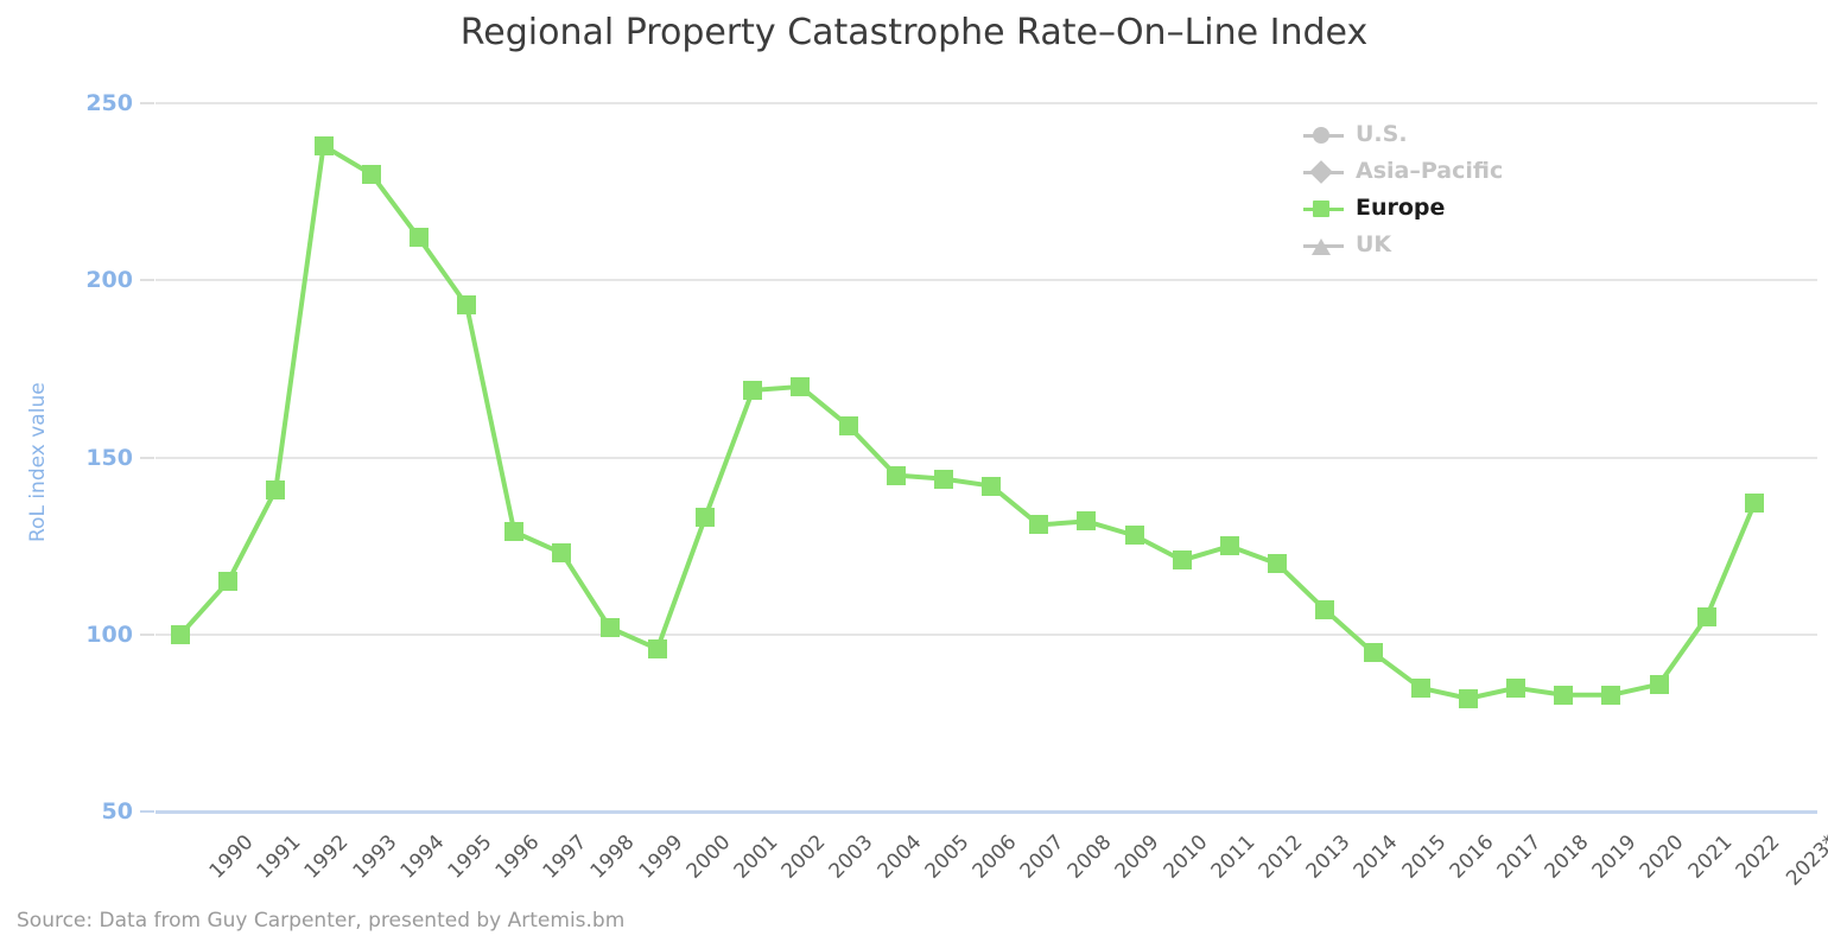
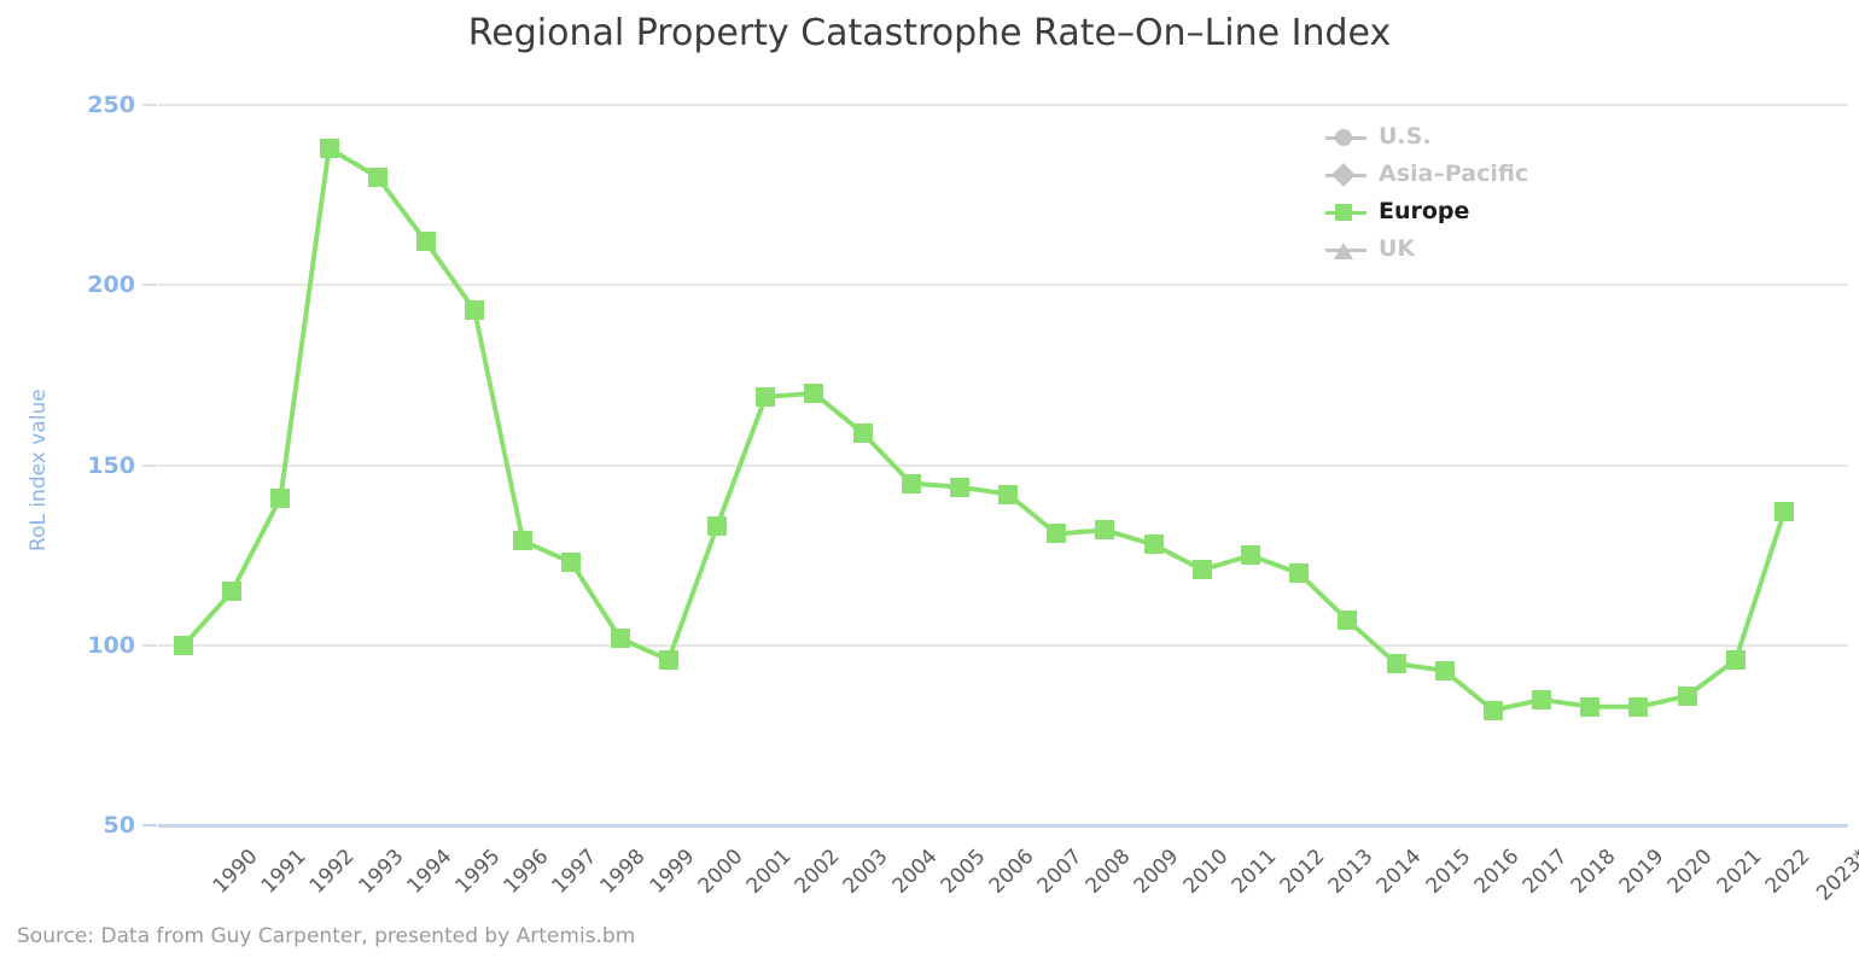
2016: 85 -> 93
2022: 105 -> 96
